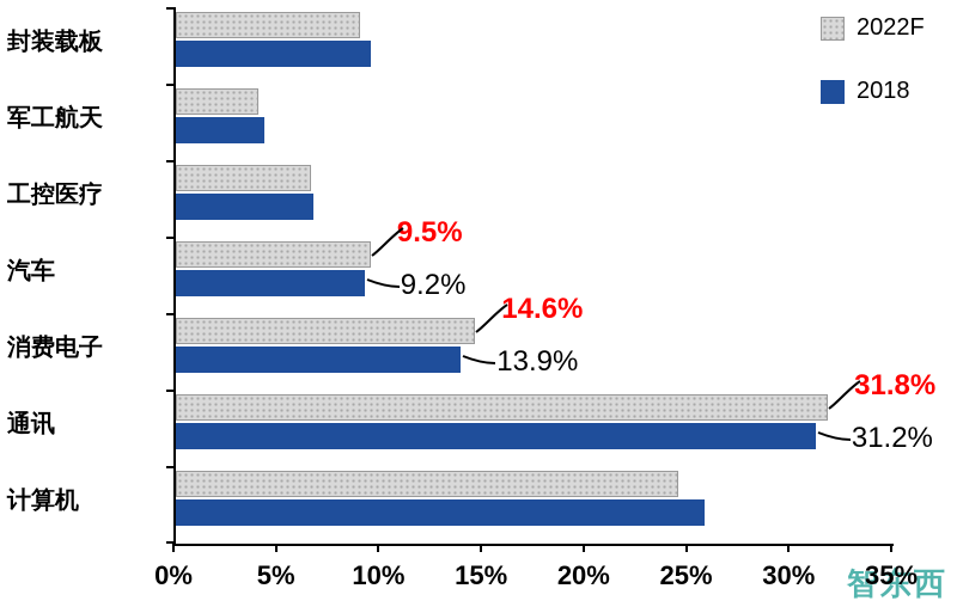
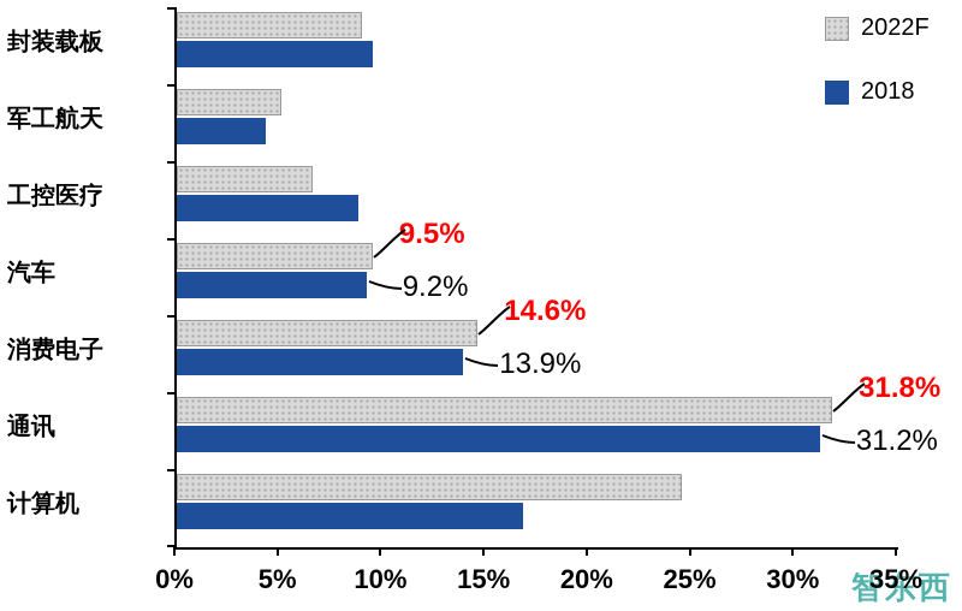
2022F/军工航天: 4.0% -> 5.1%
2018/工控医疗: 6.7% -> 8.8%
2018/计算机: 25.8% -> 16.8%
